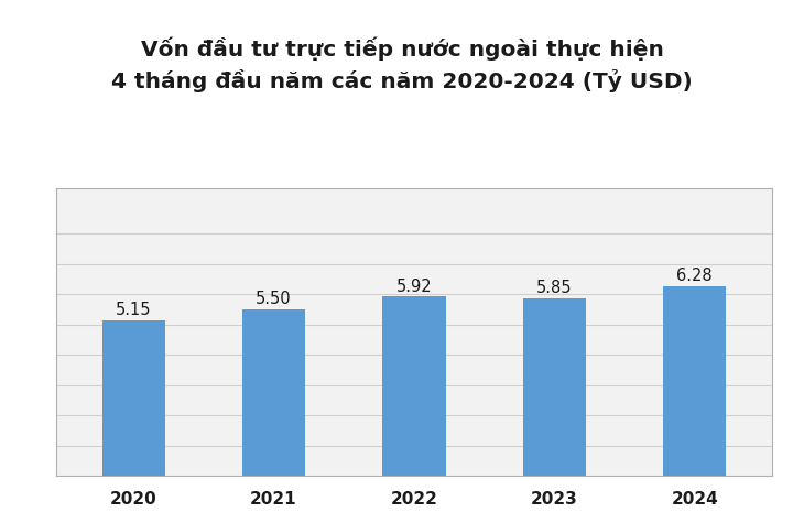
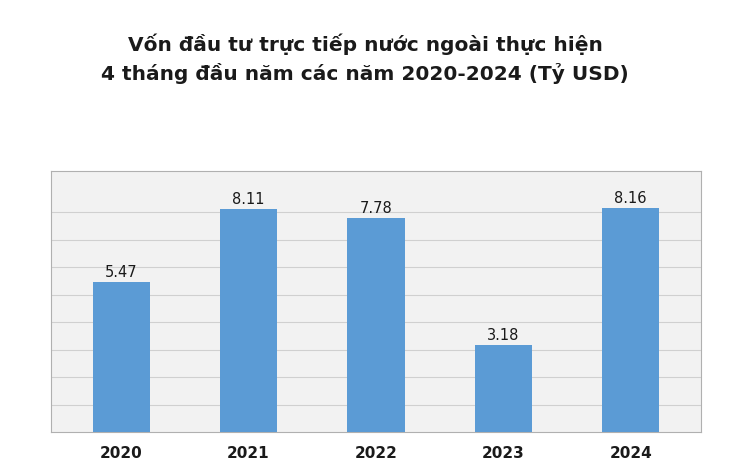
2020: 5.15 -> 5.47
2021: 5.50 -> 8.11
2022: 5.92 -> 7.78
2023: 5.85 -> 3.18
2024: 6.28 -> 8.16
